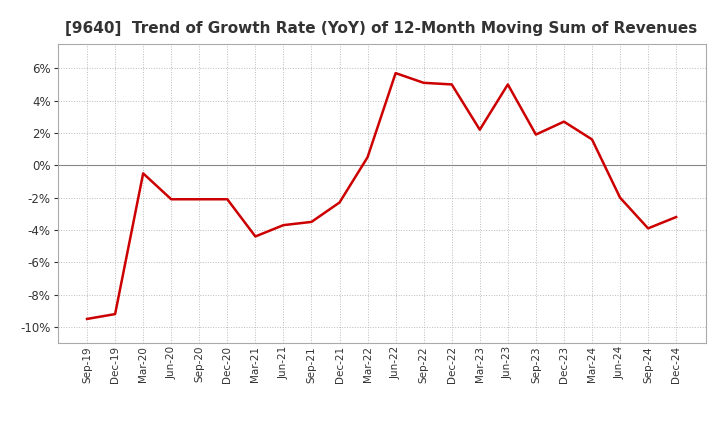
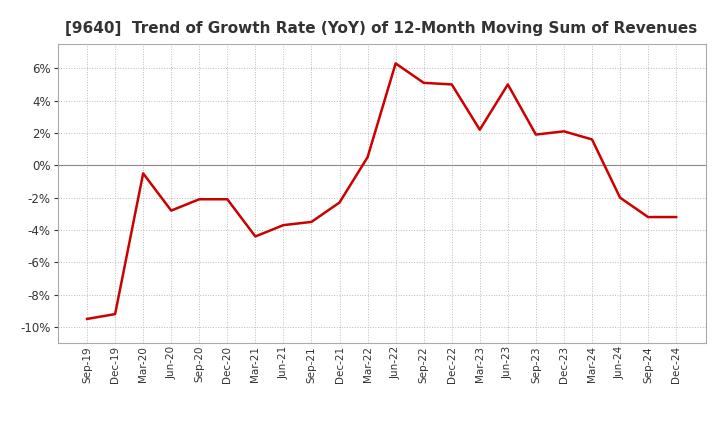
Jun-20: -2.1% -> -2.8%
Jun-22: 5.7% -> 6.3%
Dec-23: 2.7% -> 2.1%
Sep-24: -3.9% -> -3.2%
